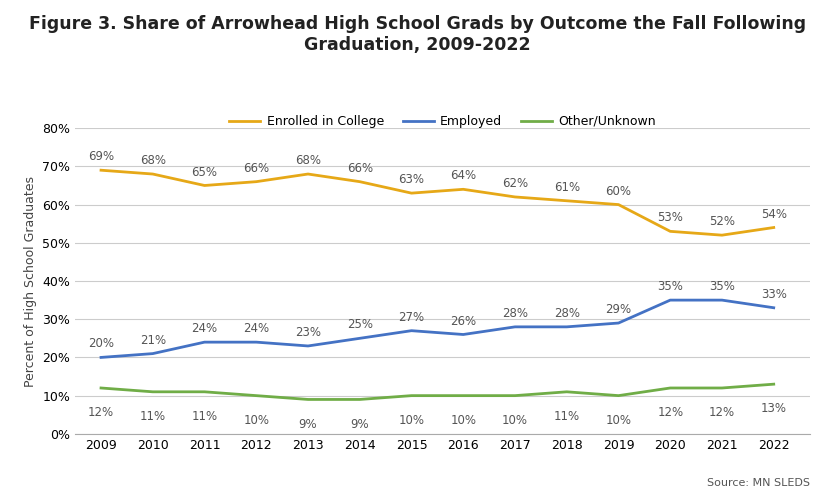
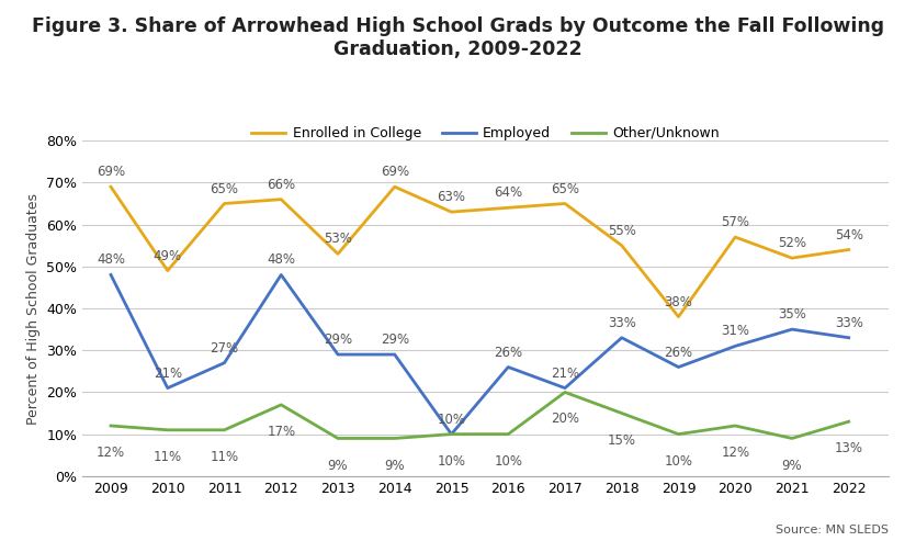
Employed/2009: 20% -> 48%
Enrolled in College/2010: 68% -> 49%
Employed/2011: 24% -> 27%
Employed/2012: 24% -> 48%
Other/Unknown/2012: 10% -> 17%
Enrolled in College/2013: 68% -> 53%
Employed/2013: 23% -> 29%
Enrolled in College/2014: 66% -> 69%
Employed/2014: 25% -> 29%
Employed/2015: 27% -> 10%
Enrolled in College/2017: 62% -> 65%
Employed/2017: 28% -> 21%
Other/Unknown/2017: 10% -> 20%
Enrolled in College/2018: 61% -> 55%
Employed/2018: 28% -> 33%
Other/Unknown/2018: 11% -> 15%
Enrolled in College/2019: 60% -> 38%
Employed/2019: 29% -> 26%
Enrolled in College/2020: 53% -> 57%
Employed/2020: 35% -> 31%
Other/Unknown/2021: 12% -> 9%
